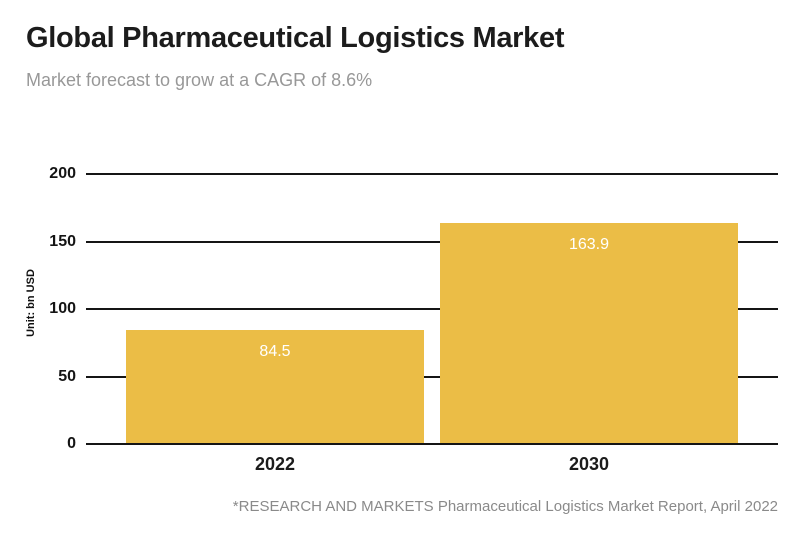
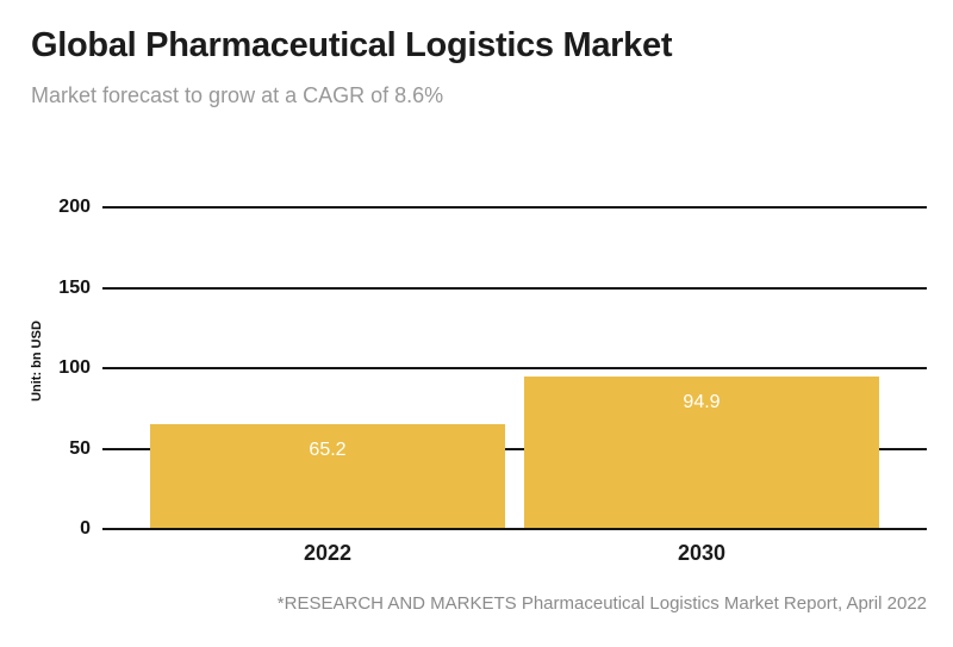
2022: 84.5 -> 65.2
2030: 163.9 -> 94.9
